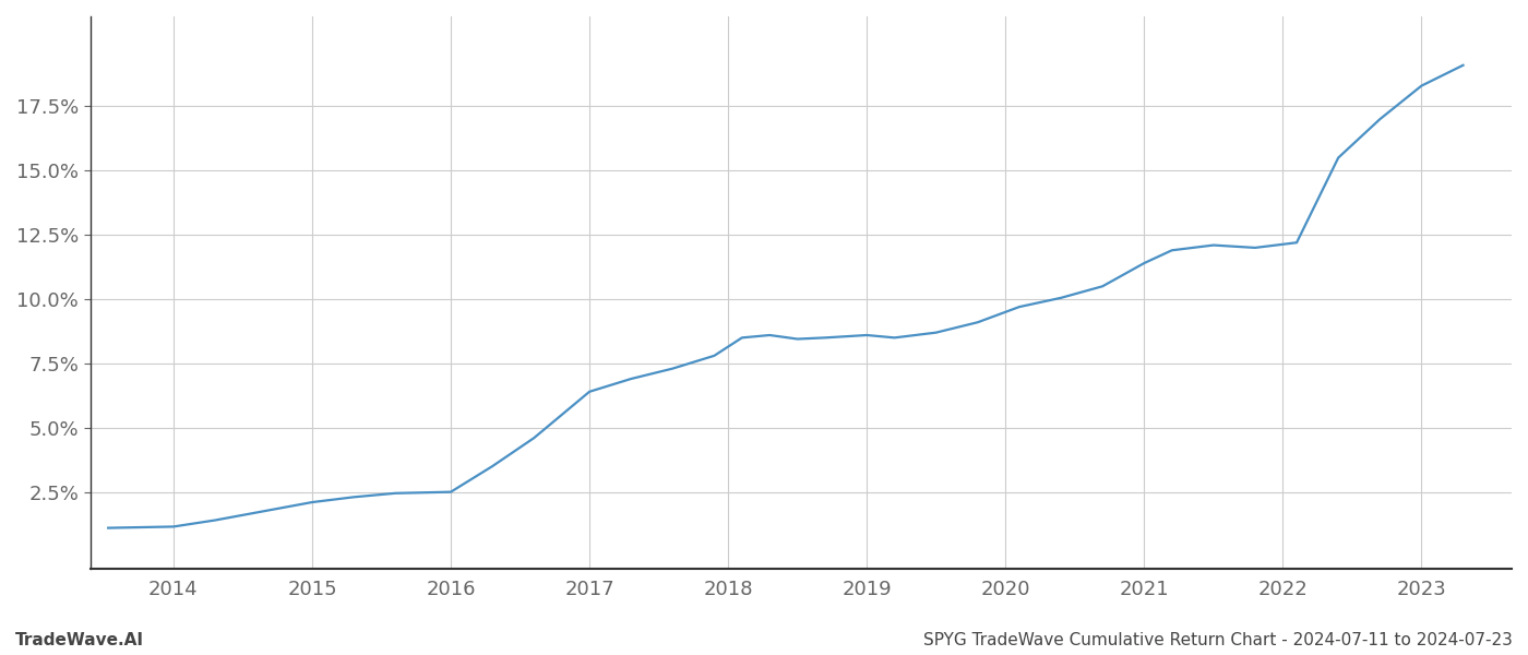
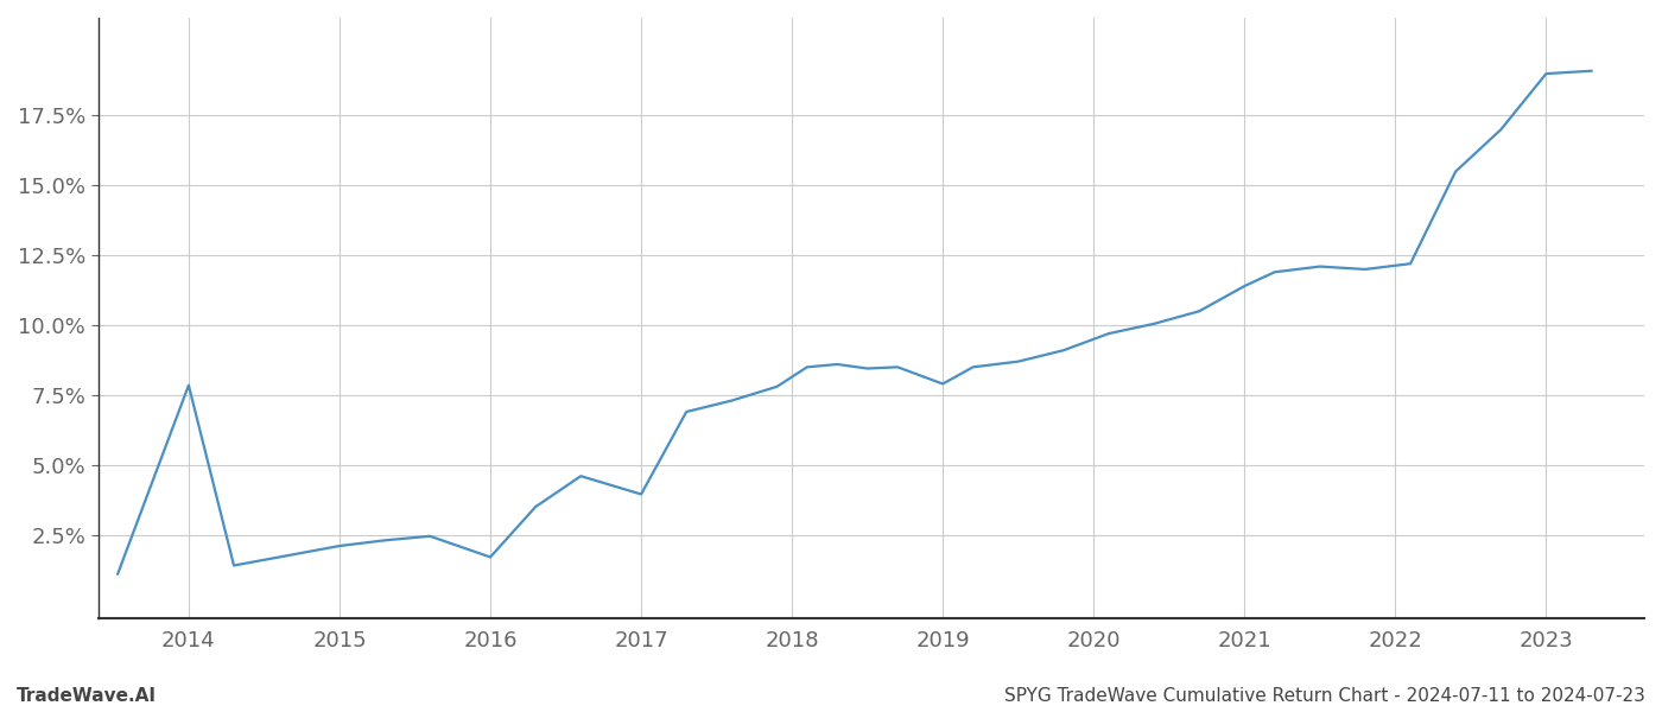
2014: 1.15% -> 7.85%
2016: 2.50% -> 1.70%
2017: 6.40% -> 3.95%
2019: 8.60% -> 7.90%
2023: 18.30% -> 19.00%
